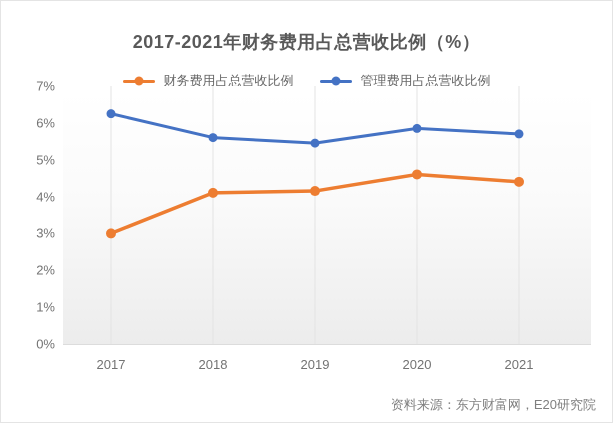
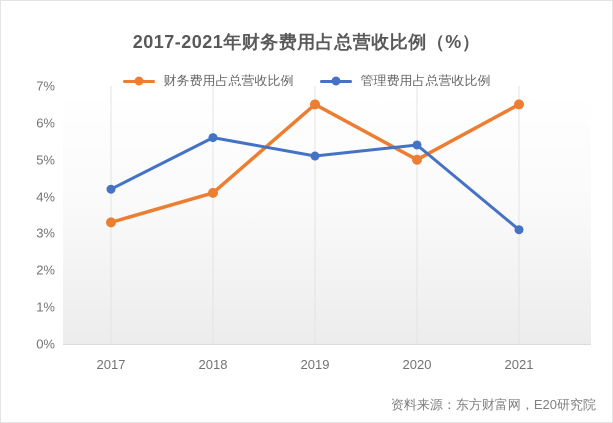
财务费用占总营收比例/2017: 3.0% -> 3.3%
管理费用占总营收比例/2017: 6.2% -> 4.2%
财务费用占总营收比例/2019: 4.2% -> 6.5%
管理费用占总营收比例/2019: 5.5% -> 5.1%
财务费用占总营收比例/2020: 4.6% -> 5.0%
管理费用占总营收比例/2020: 5.8% -> 5.4%
财务费用占总营收比例/2021: 4.4% -> 6.5%
管理费用占总营收比例/2021: 5.7% -> 3.1%
